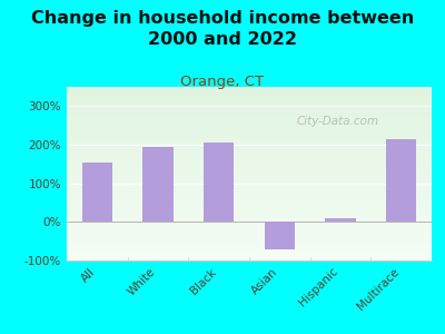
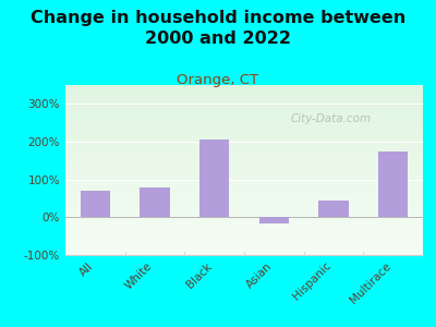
All: 155% -> 70%
White: 195% -> 80%
Asian: -70% -> -15%
Hispanic: 10% -> 45%
Multirace: 215% -> 175%
